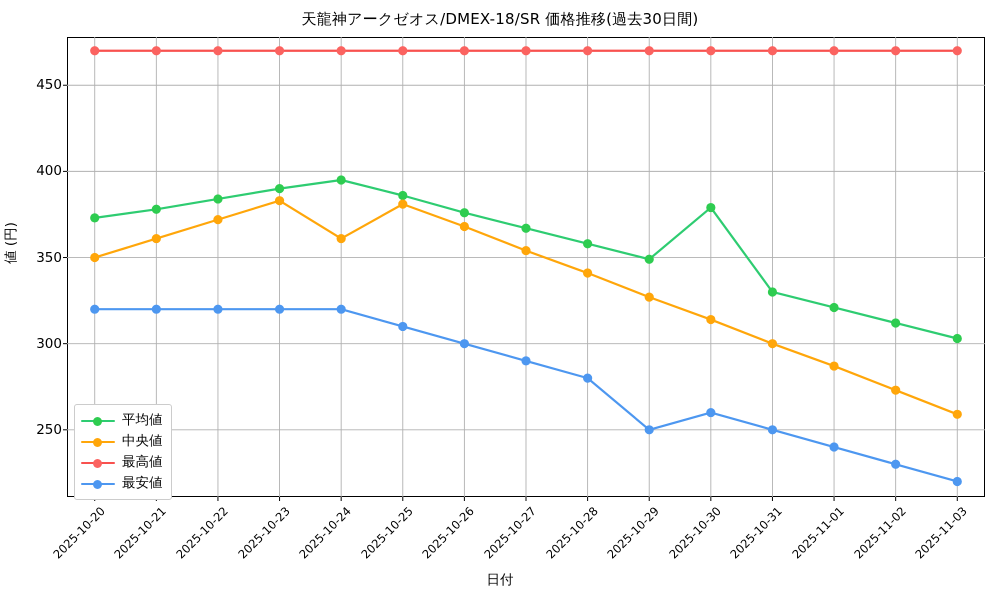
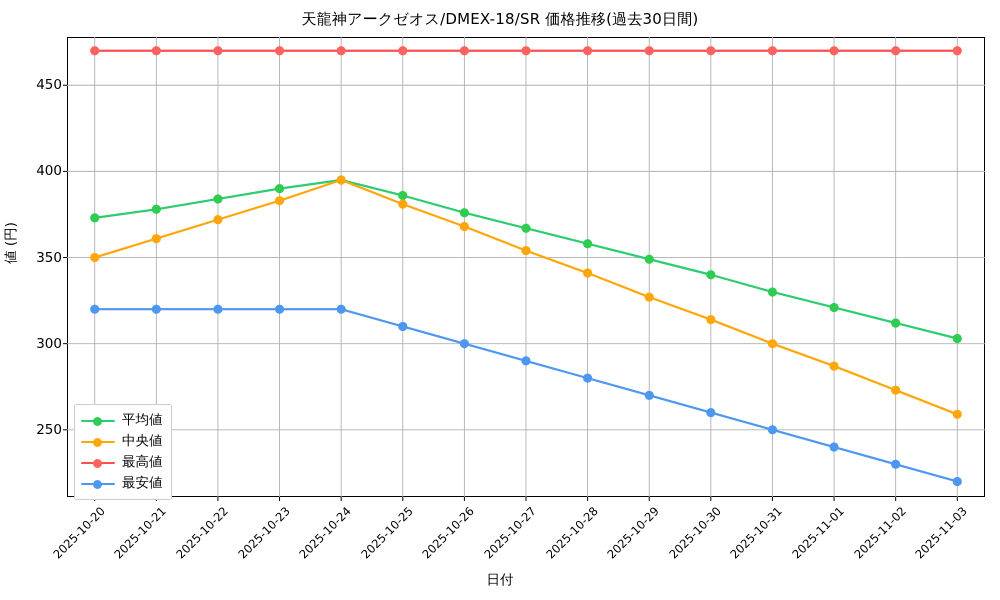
中央値/2025-10-24: 361 -> 395
最安値/2025-10-29: 250 -> 270
平均値/2025-10-30: 379 -> 340
